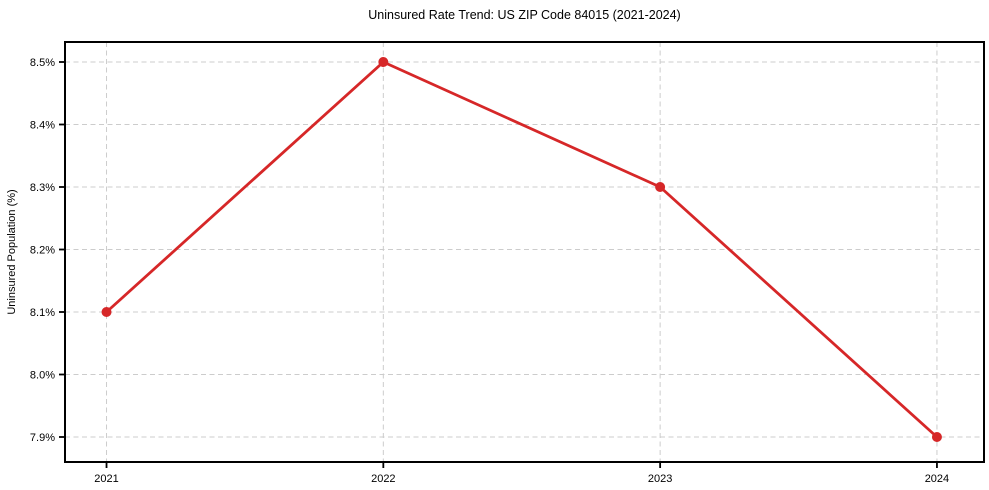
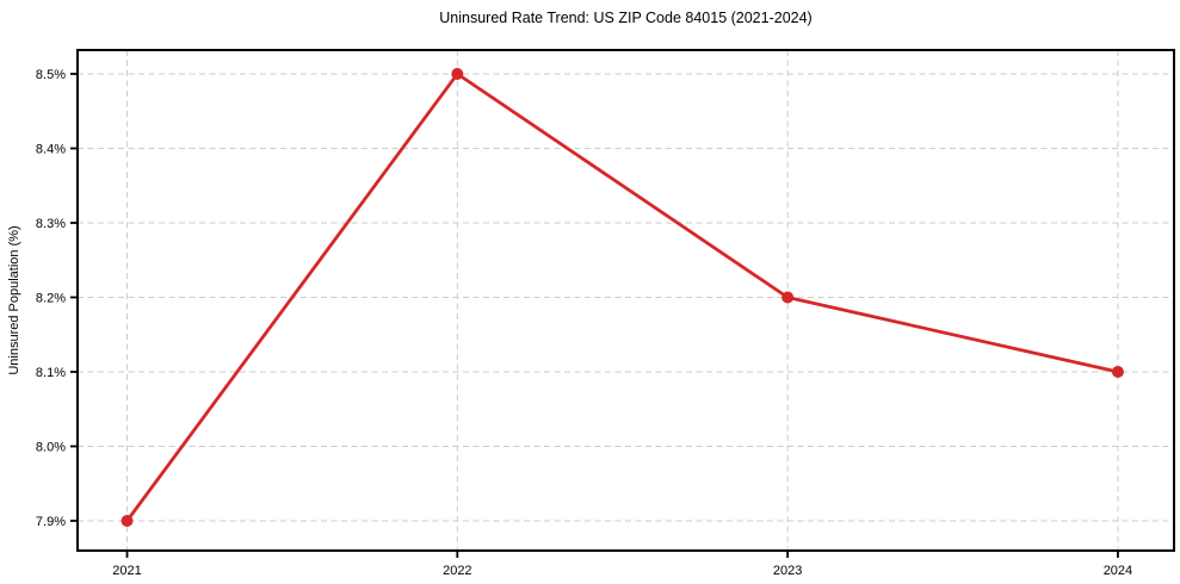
2021: 8.1% -> 7.9%
2023: 8.3% -> 8.2%
2024: 7.9% -> 8.1%
